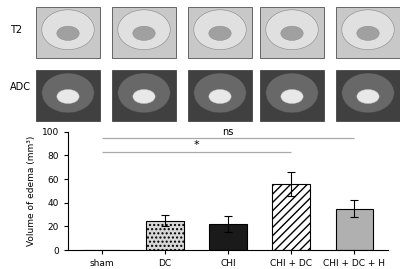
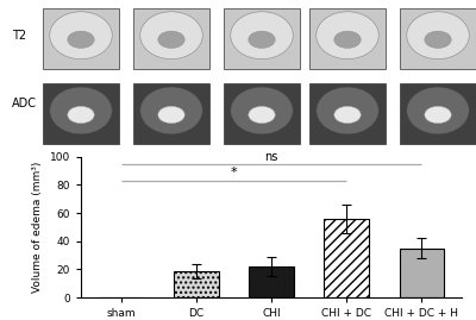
DC: 25 -> 19
